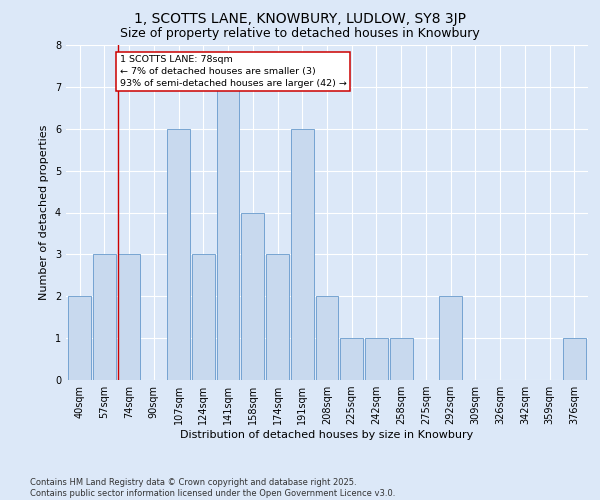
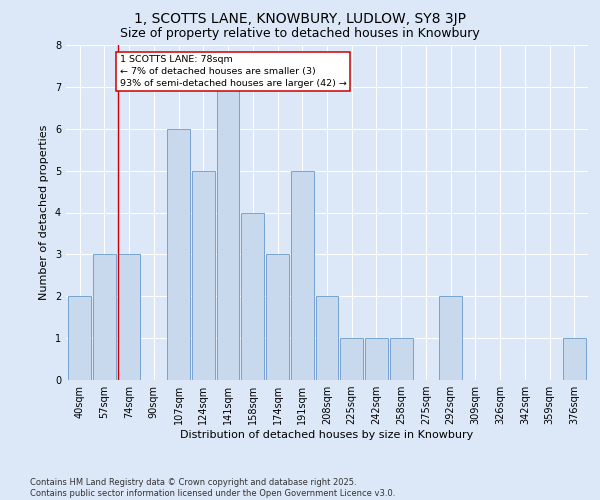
124sqm: 3 -> 5
191sqm: 6 -> 5
